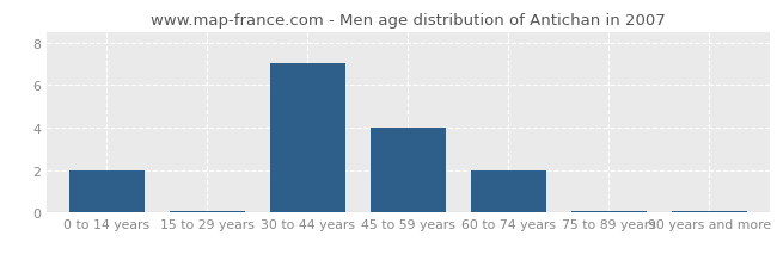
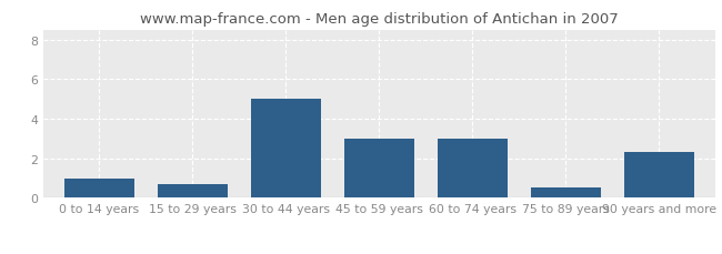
0 to 14 years: 2.0 -> 1.0
15 to 29 years: 0.1 -> 0.7
30 to 44 years: 7.0 -> 5.0
45 to 59 years: 4.0 -> 3.0
60 to 74 years: 2.0 -> 3.0
75 to 89 years: 0.1 -> 0.5
90 years and more: 0.1 -> 2.3
